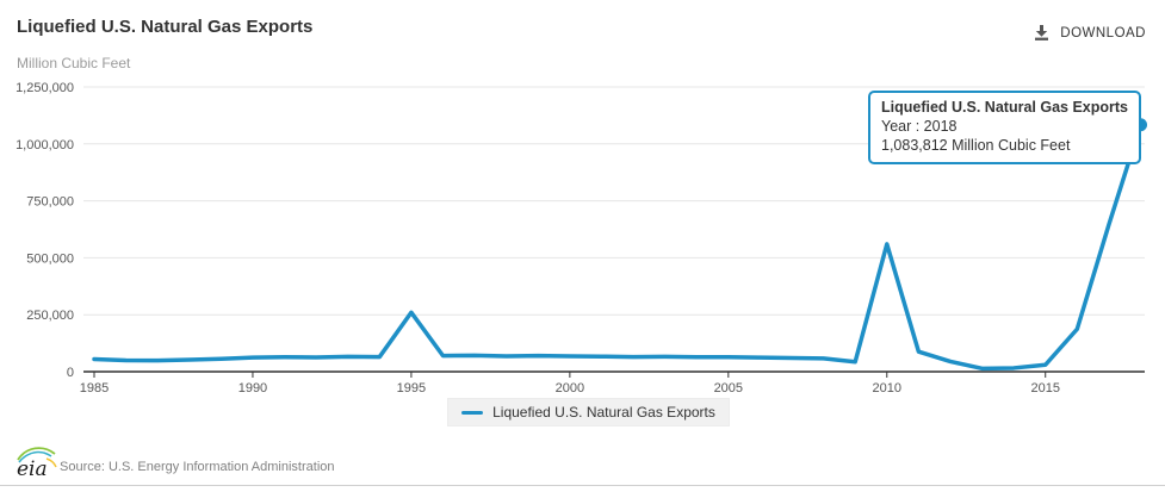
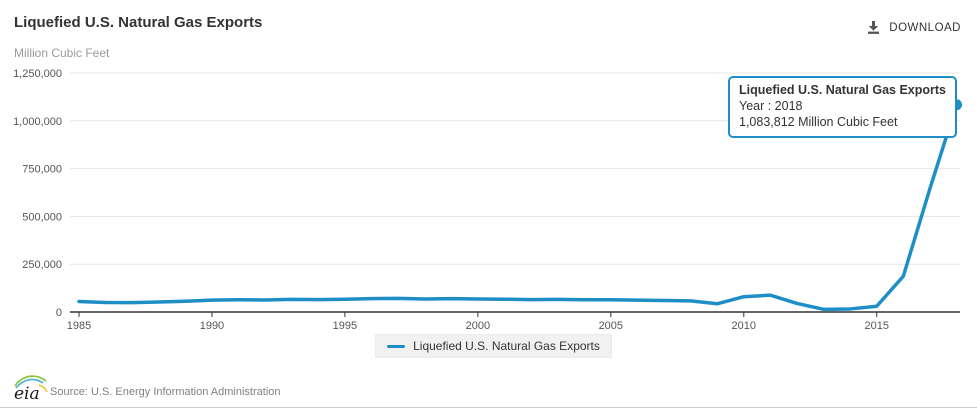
1995: 260000 -> 70000
2010: 560000 -> 80000
